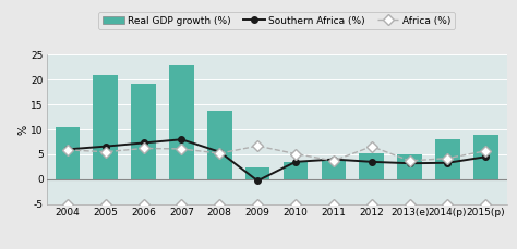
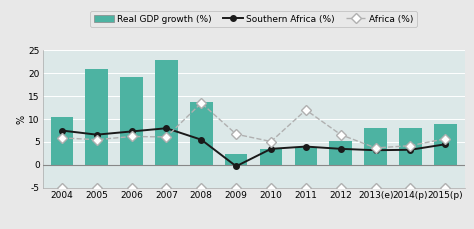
Southern Africa (%)/2004: 6.0 -> 7.5
Africa (%)/2008: 5.2 -> 13.5
Africa (%)/2011: 3.7 -> 12.0
Real GDP growth (%)/2013(e): 5.1 -> 8.0
